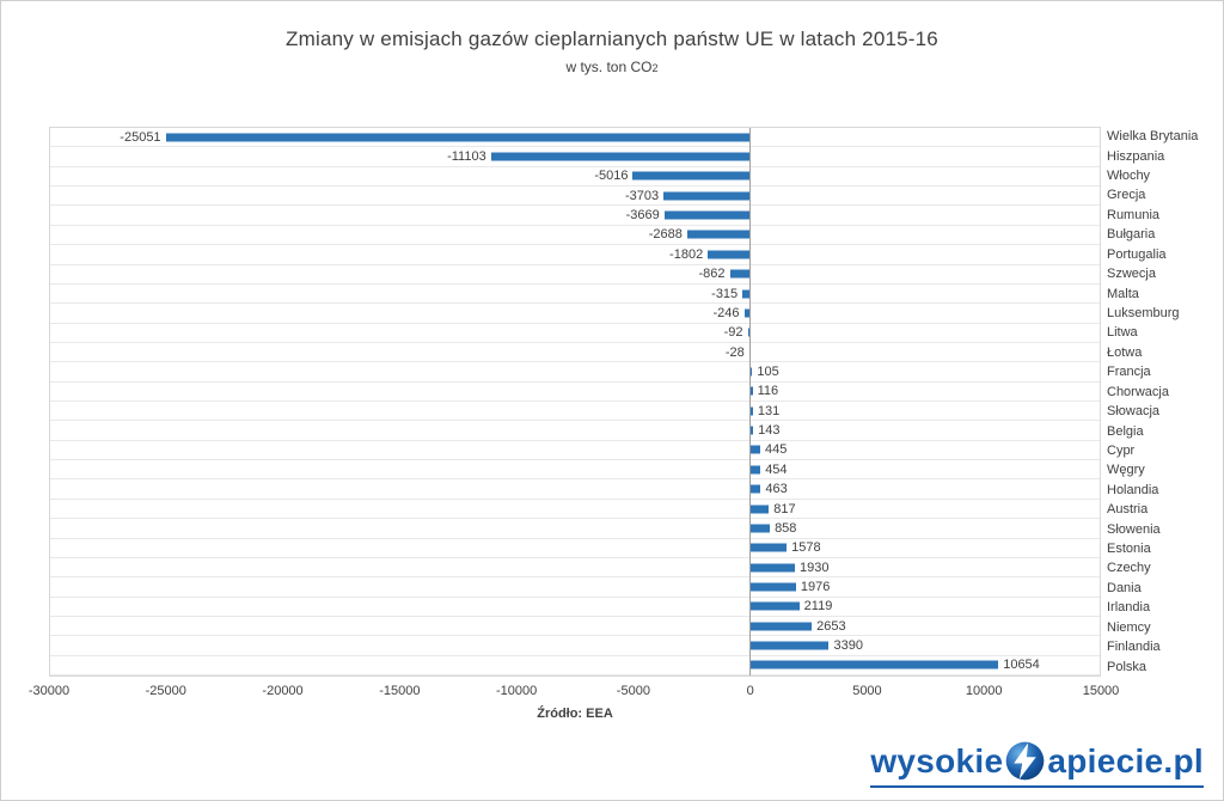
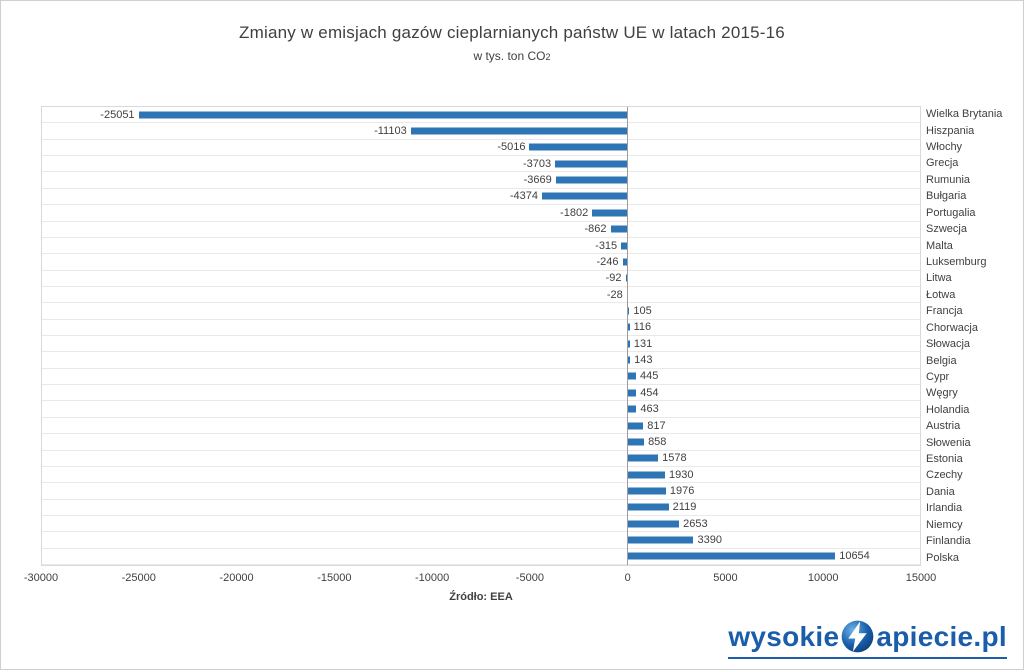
Bułgaria: -2688 -> -4374
